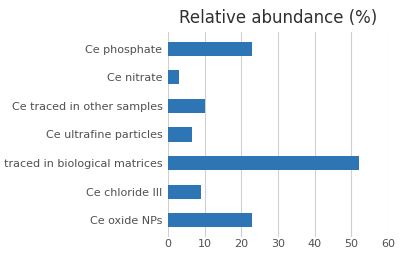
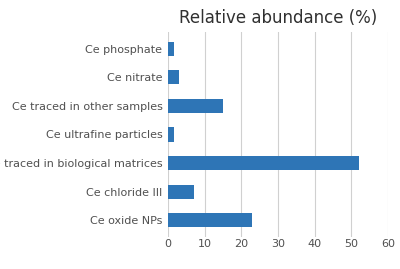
Ce phosphate: 23.0 -> 1.5
Ce traced in other samples: 10.0 -> 15.0
Ce ultrafine particles: 6.5 -> 1.5
Ce chloride III: 9.0 -> 7.0
